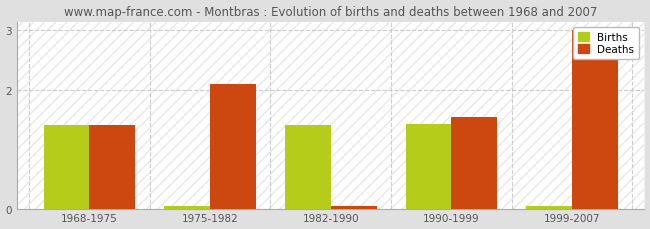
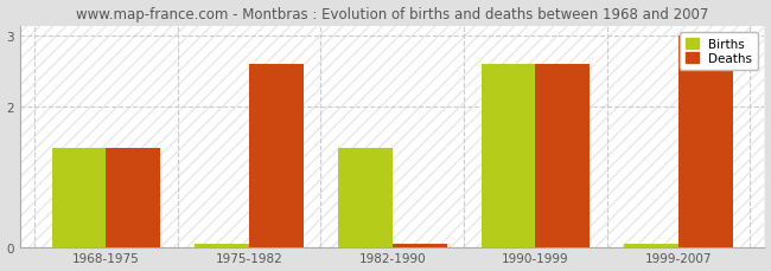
Deaths/1975-1982: 2.10 -> 2.60
Births/1990-1999: 1.42 -> 2.60
Deaths/1990-1999: 1.54 -> 2.60
